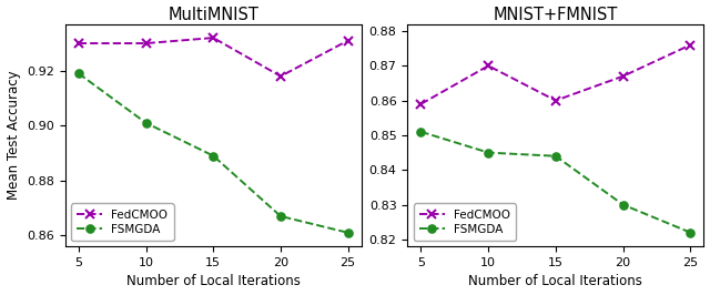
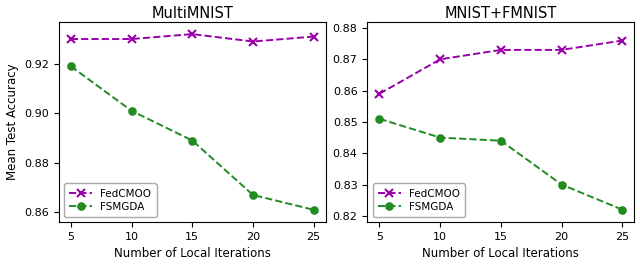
MultiMNIST/FedCMOO/20: 0.918 -> 0.929
MNIST+FMNIST/FedCMOO/15: 0.860 -> 0.873
MNIST+FMNIST/FedCMOO/20: 0.867 -> 0.873
